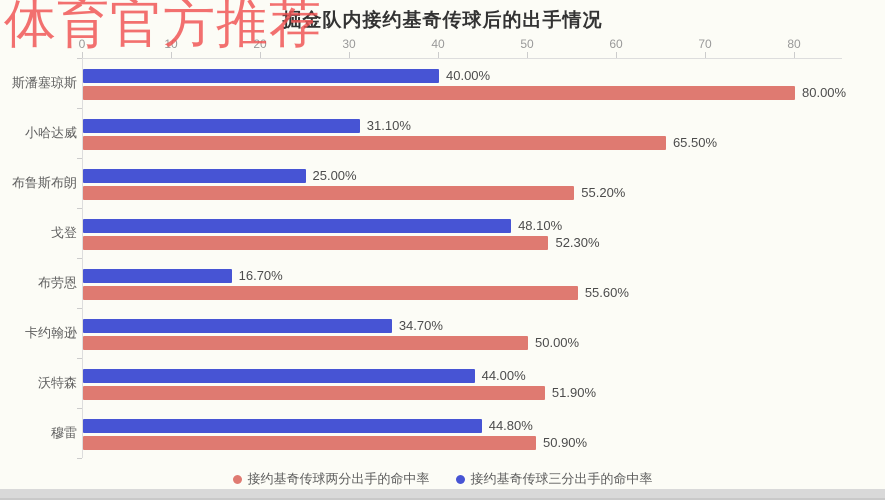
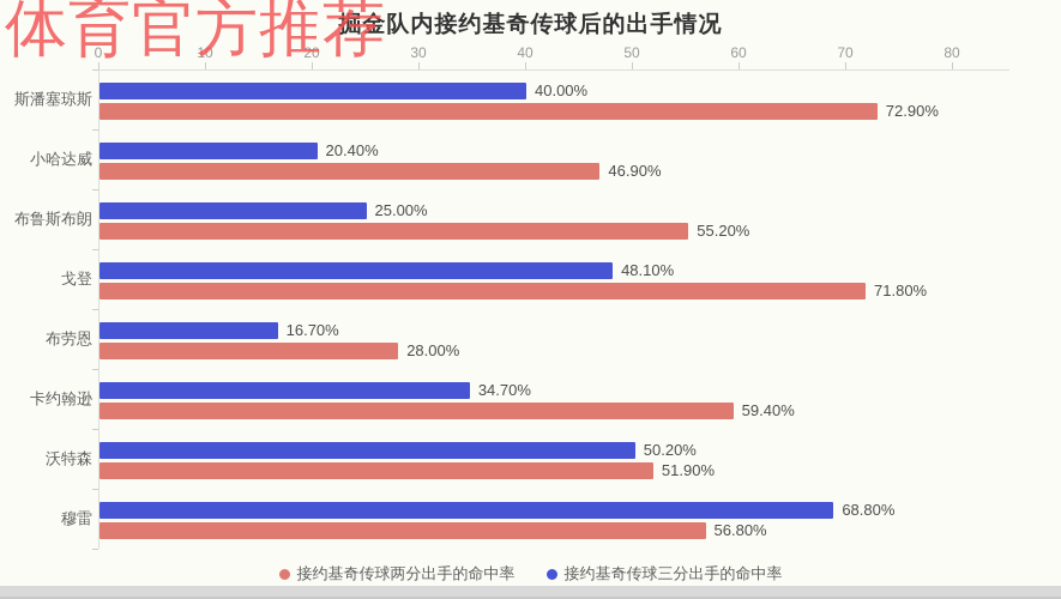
接约基奇传球两分出手的命中率/斯潘塞琼斯: 80.00% -> 72.90%
接约基奇传球三分出手的命中率/小哈达威: 31.10% -> 20.40%
接约基奇传球两分出手的命中率/小哈达威: 65.50% -> 46.90%
接约基奇传球两分出手的命中率/戈登: 52.30% -> 71.80%
接约基奇传球两分出手的命中率/布劳恩: 55.60% -> 28.00%
接约基奇传球两分出手的命中率/卡约翰逊: 50.00% -> 59.40%
接约基奇传球三分出手的命中率/沃特森: 44.00% -> 50.20%
接约基奇传球三分出手的命中率/穆雷: 44.80% -> 68.80%
接约基奇传球两分出手的命中率/穆雷: 50.90% -> 56.80%
